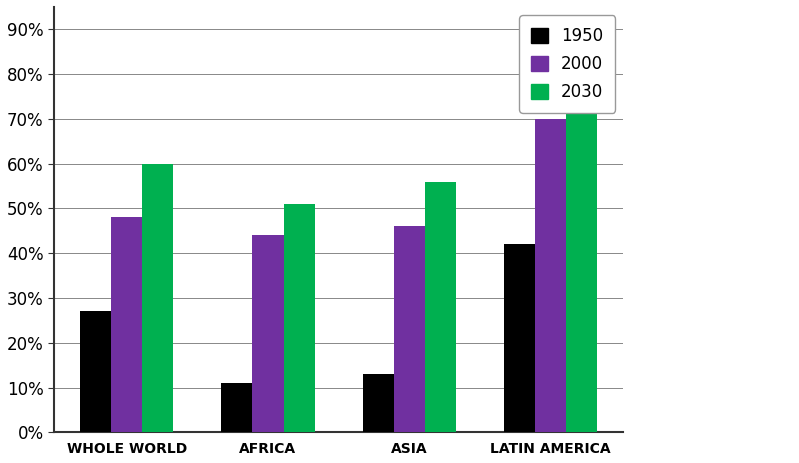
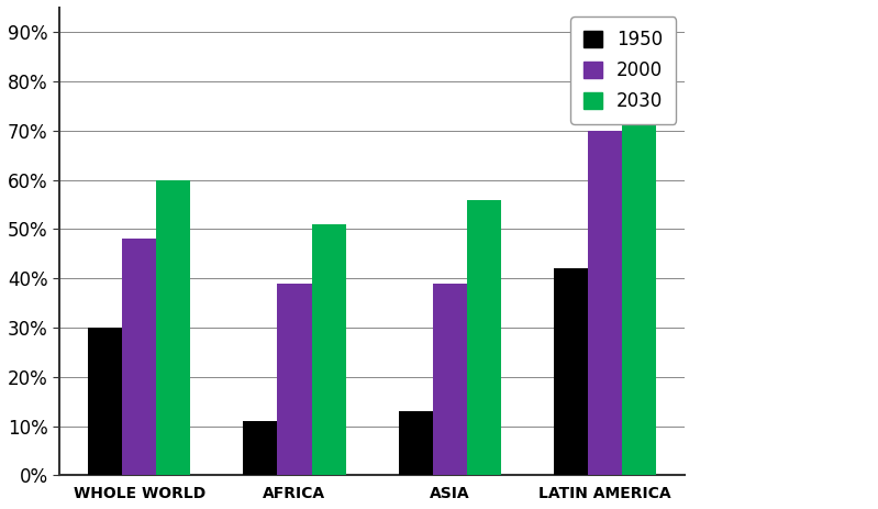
1950/WHOLE WORLD: 27% -> 30%
2000/AFRICA: 44% -> 39%
2000/ASIA: 46% -> 39%
